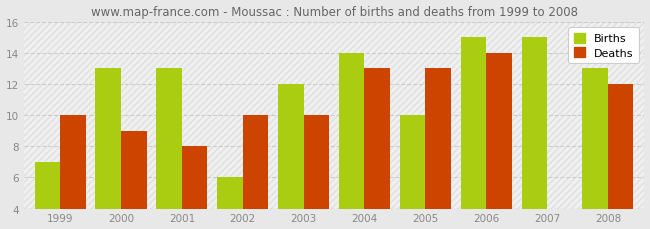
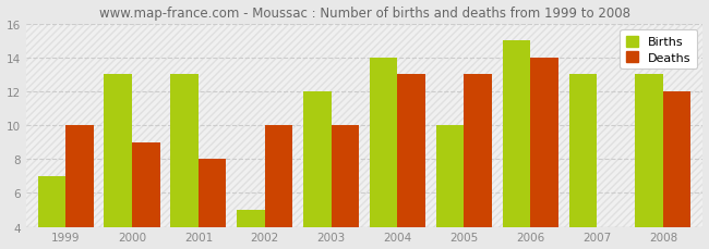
Births/2002: 6 -> 5
Births/2007: 15 -> 13
